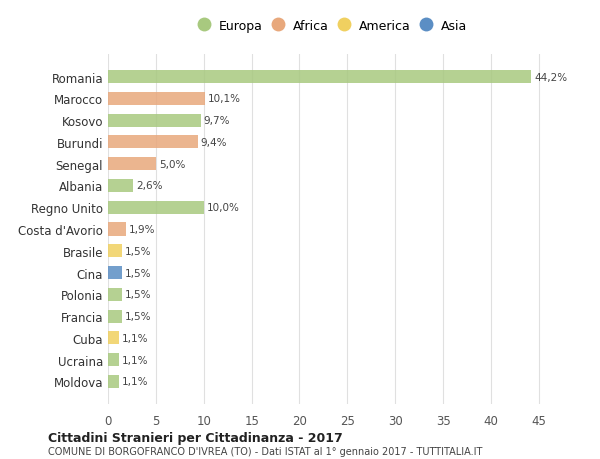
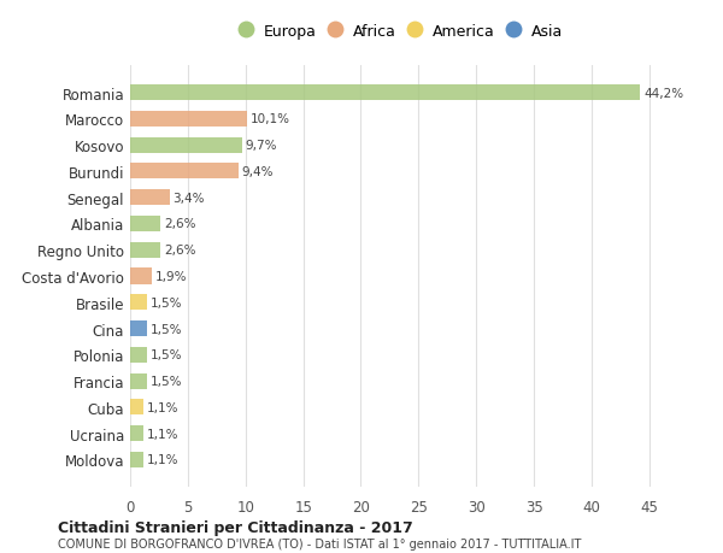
Senegal: 5,0% -> 3,4%
Regno Unito: 10,0% -> 2,6%
